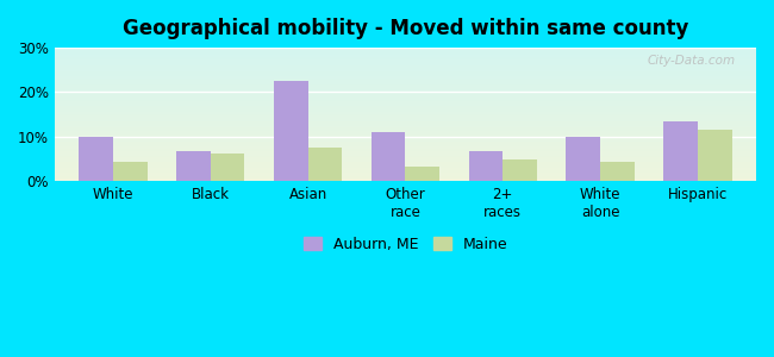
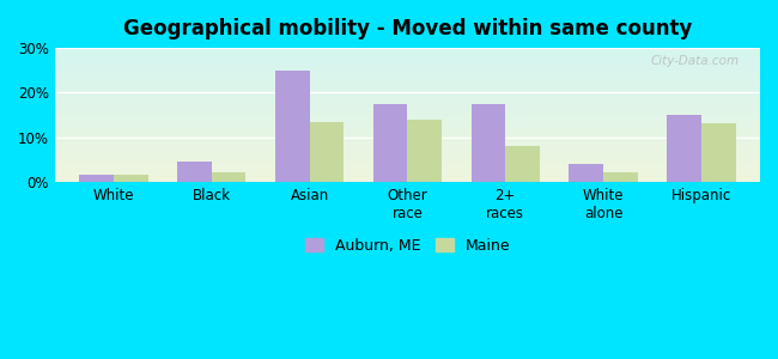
Auburn, ME/White: 9.8% -> 1.5%
Maine/White: 4.2% -> 1.5%
Auburn, ME/Black: 6.8% -> 4.5%
Maine/Black: 6.2% -> 2.0%
Auburn, ME/Asian: 22.5% -> 25.0%
Maine/Asian: 7.5% -> 13.5%
Auburn, ME/Other race: 11.0% -> 17.5%
Maine/Other race: 3.2% -> 14.0%
Auburn, ME/2+ races: 6.8% -> 17.5%
Maine/2+ races: 4.8% -> 8.0%
Auburn, ME/White alone: 10.0% -> 4.0%
Maine/White alone: 4.2% -> 2.0%
Auburn, ME/Hispanic: 13.5% -> 15.0%
Maine/Hispanic: 11.5% -> 13.0%
